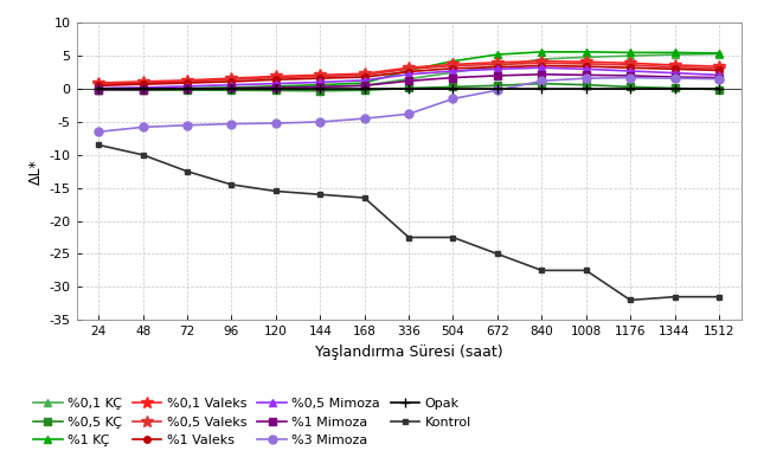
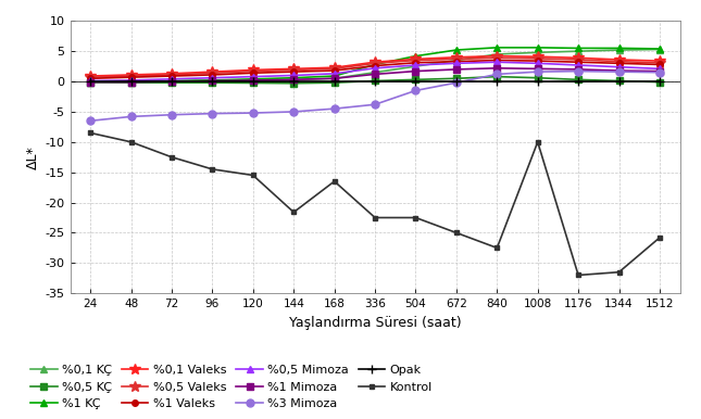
Kontrol/144: -16.0 -> -21.6
Kontrol/1008: -27.5 -> -10.0
Kontrol/1512: -31.5 -> -25.8
